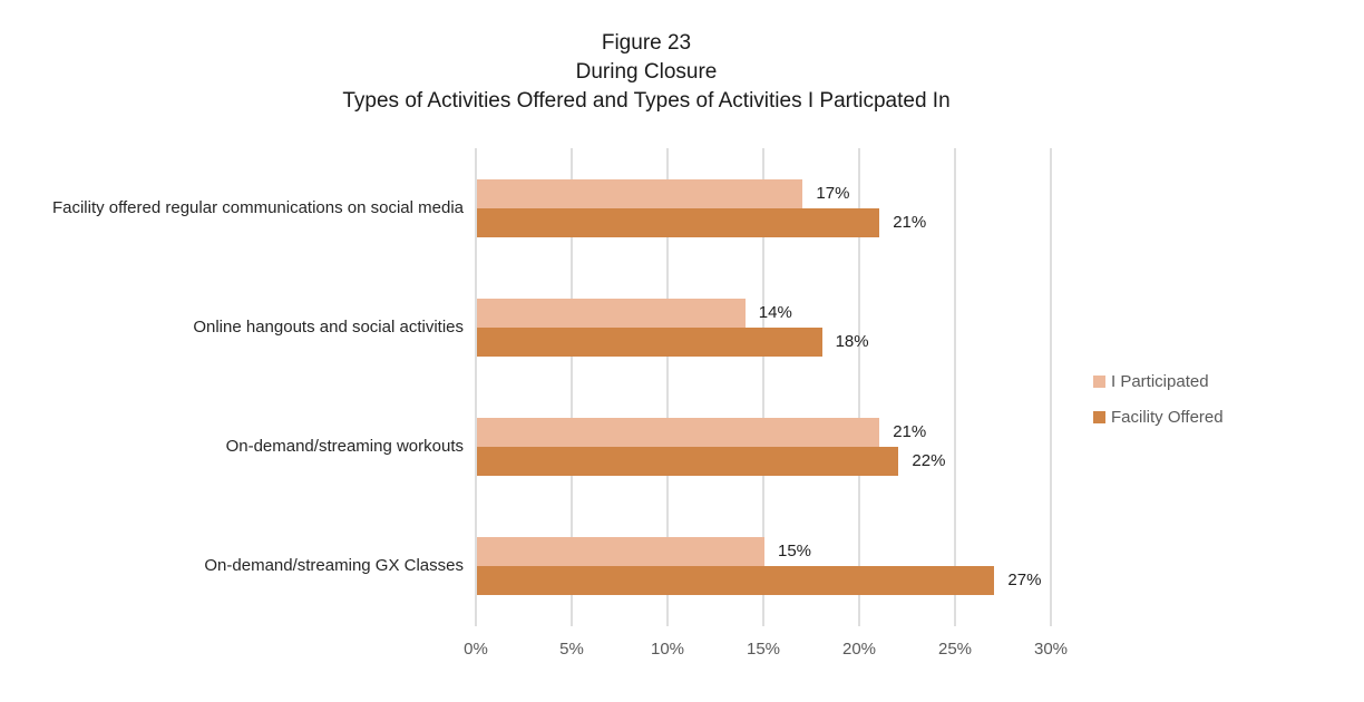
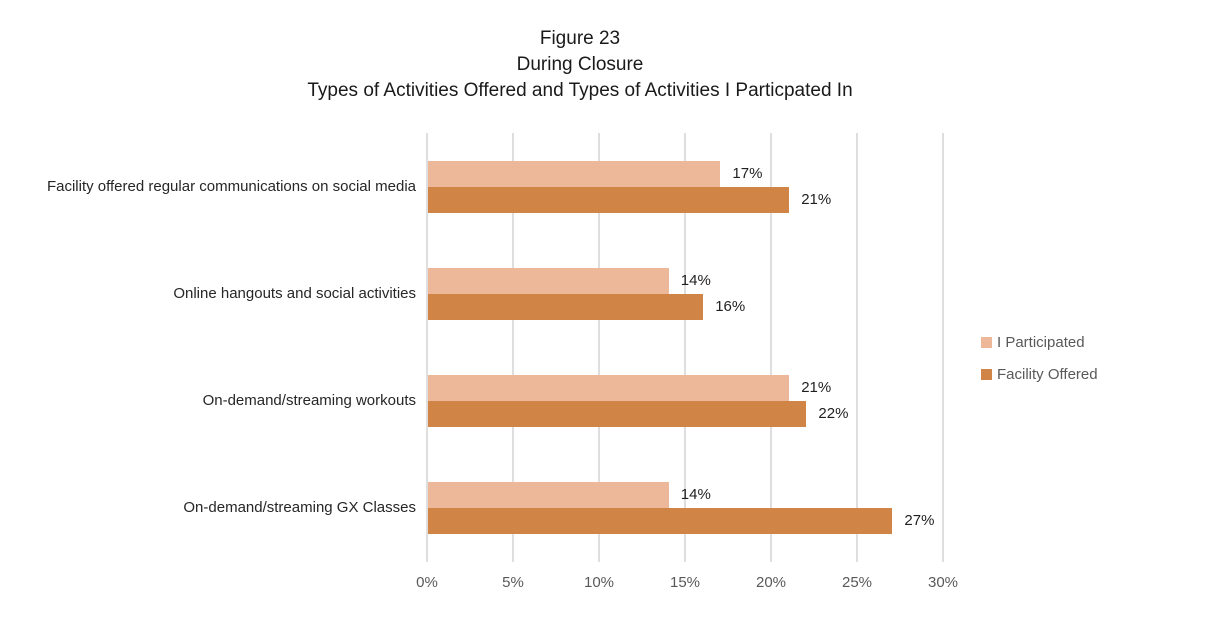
Facility Offered/Online hangouts and social activities: 18% -> 16%
I Participated/On-demand/streaming GX Classes: 15% -> 14%
